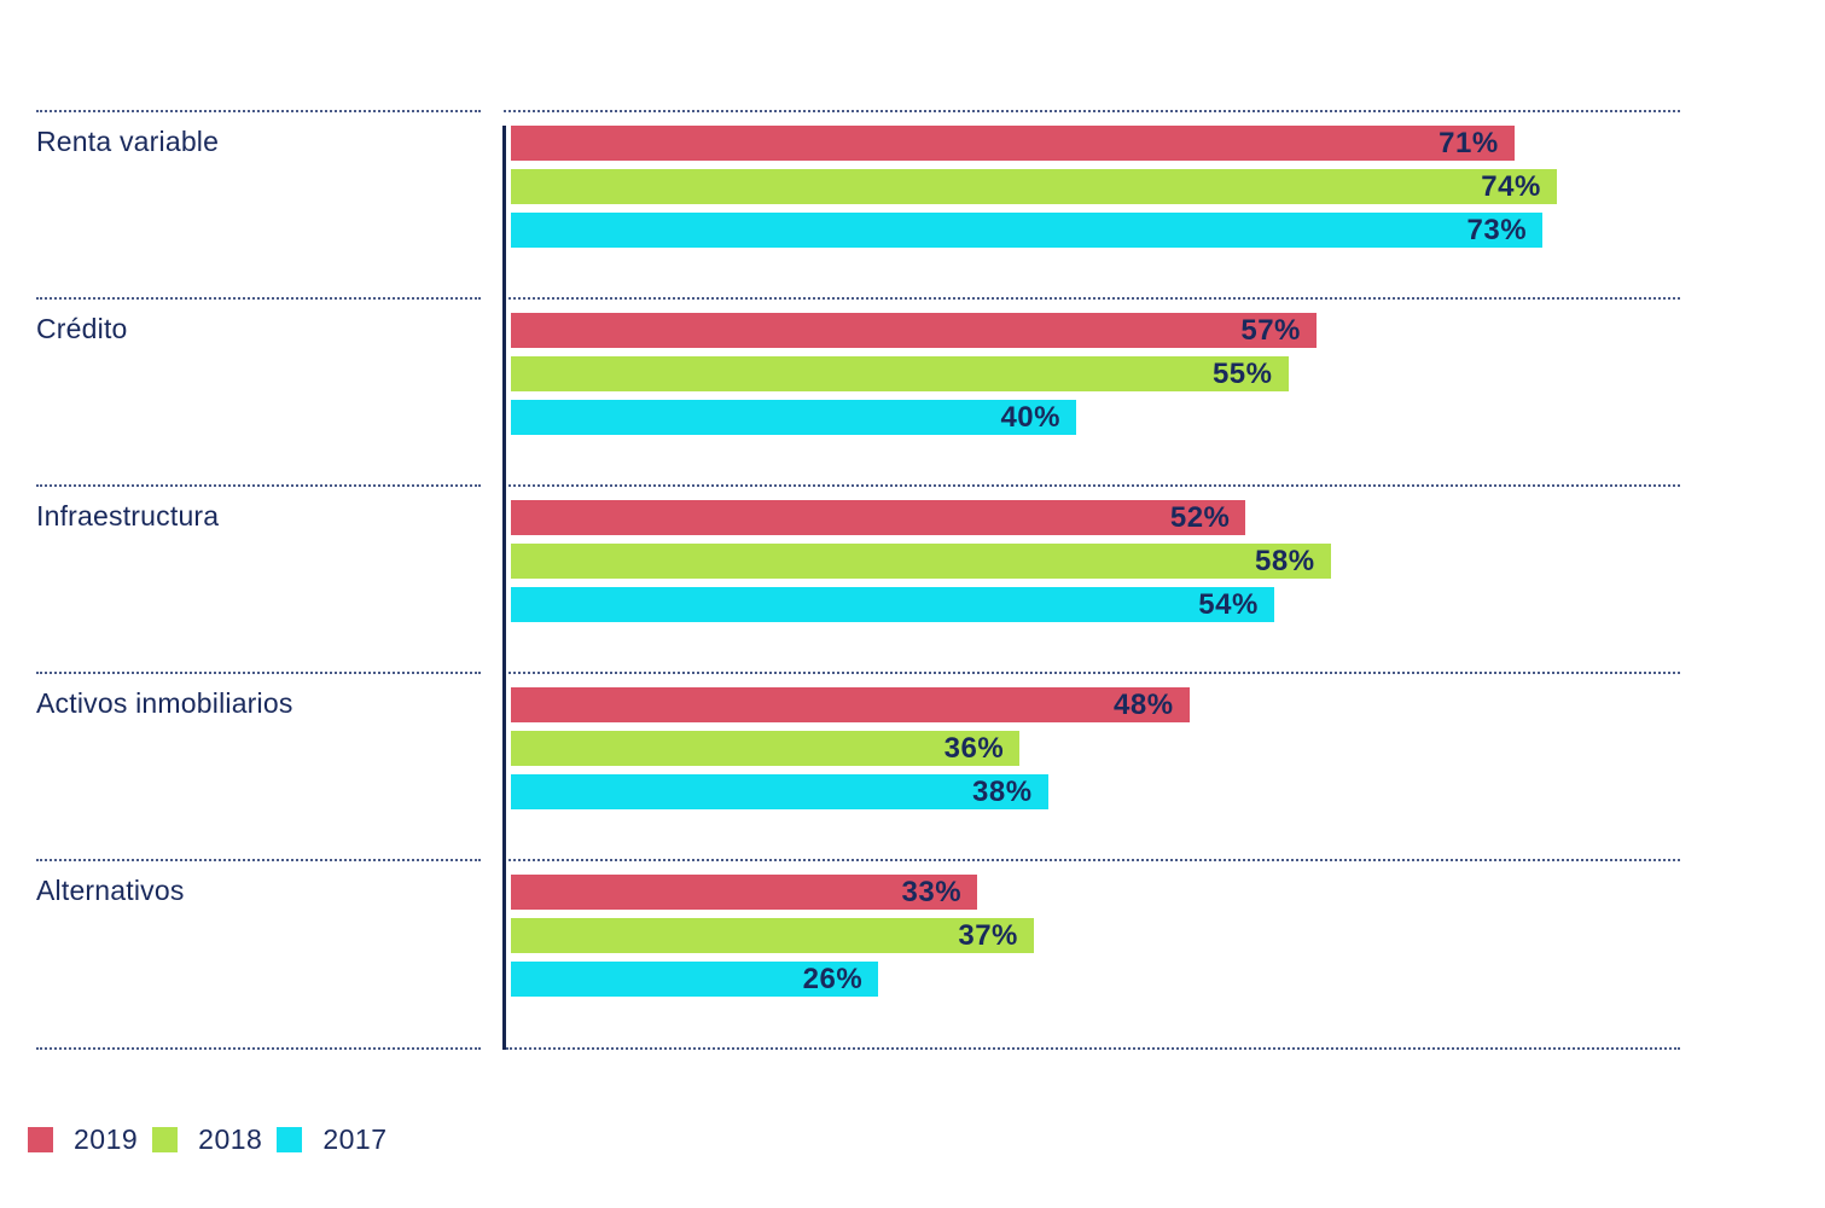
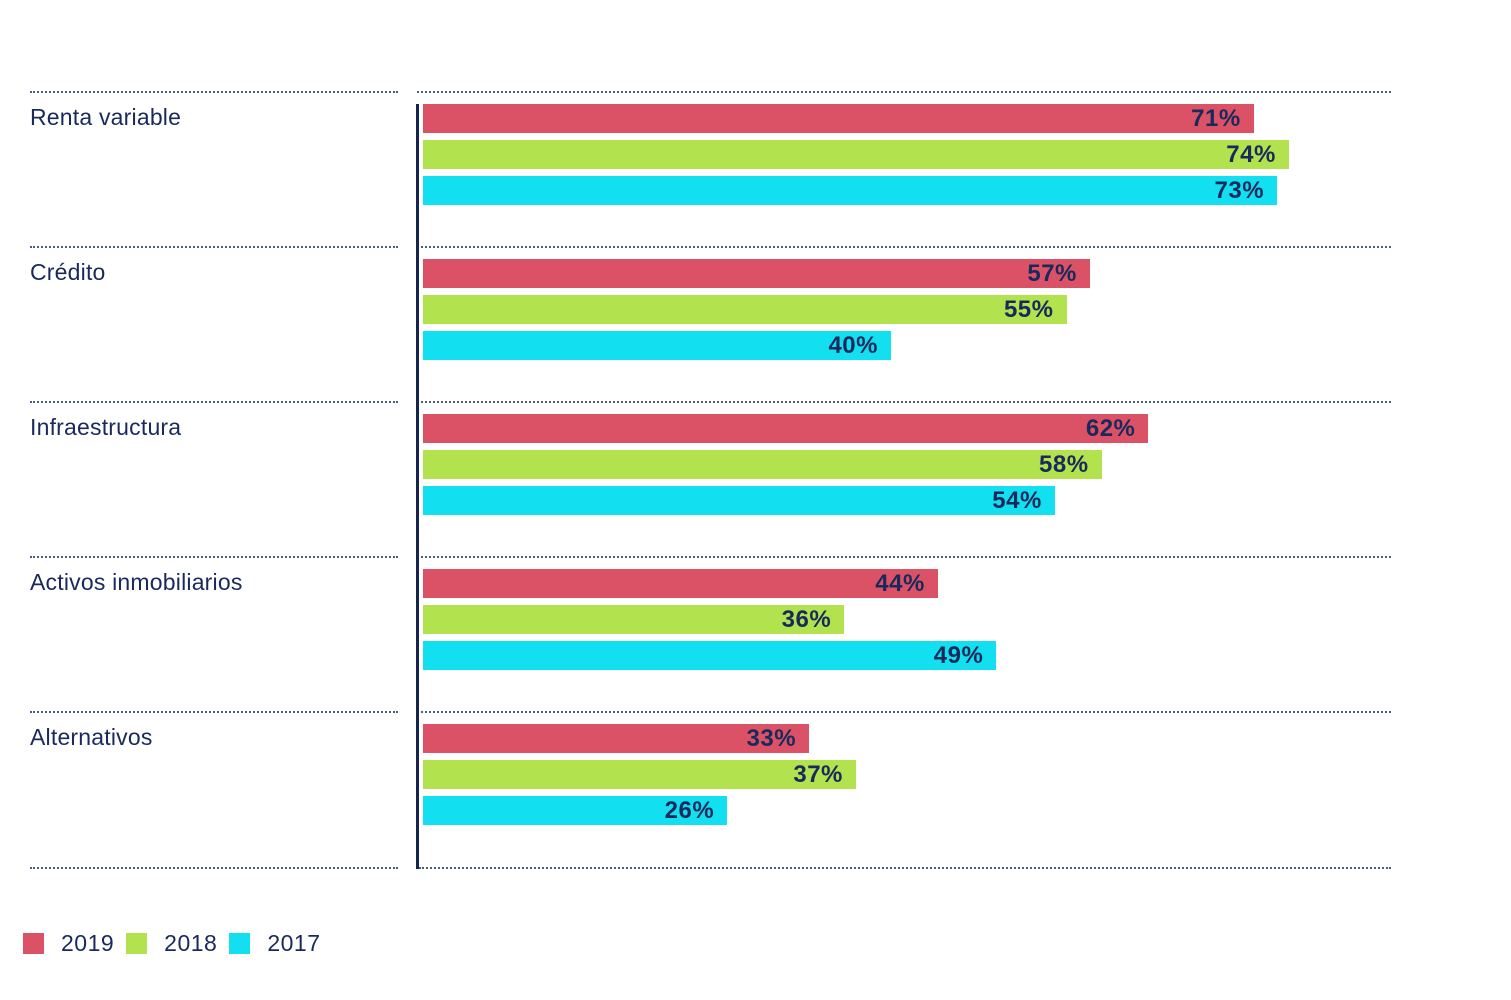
2019/Infraestructura: 52% -> 62%
2019/Activos inmobiliarios: 48% -> 44%
2017/Activos inmobiliarios: 38% -> 49%
